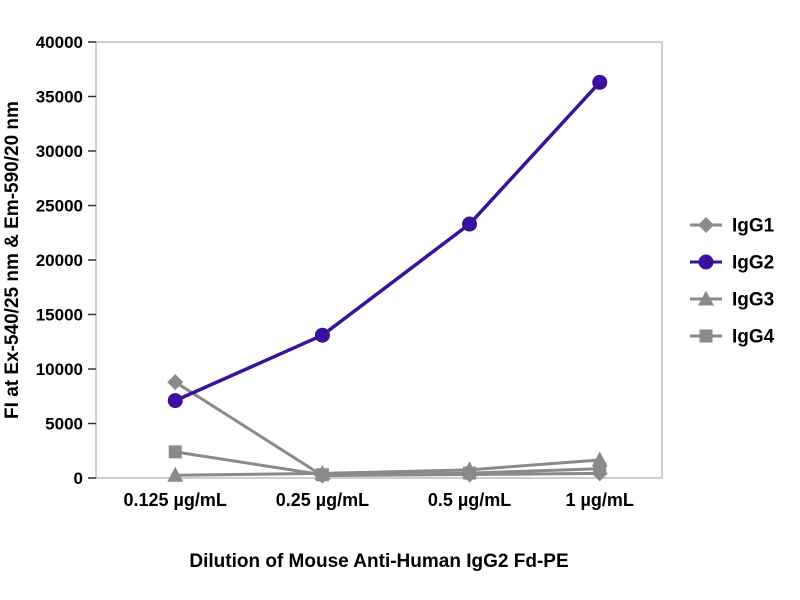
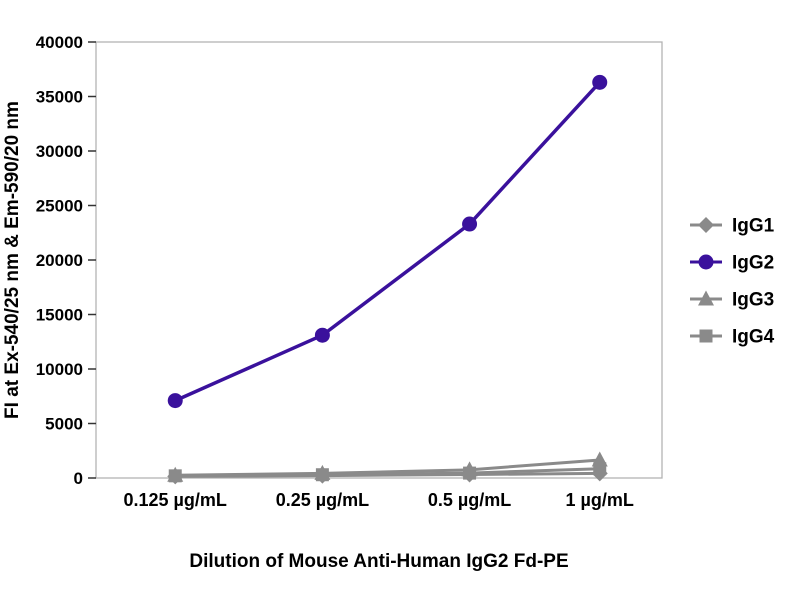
IgG1/0.125 µg/mL: 8800 -> 200
IgG4/0.125 µg/mL: 2400 -> 200
